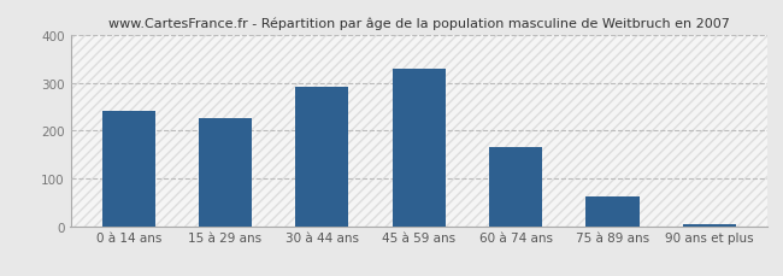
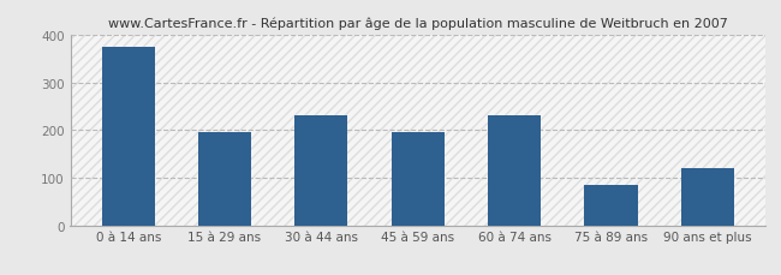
0 à 14 ans: 240 -> 375
15 à 29 ans: 226 -> 195
30 à 44 ans: 292 -> 230
45 à 59 ans: 330 -> 195
60 à 74 ans: 166 -> 230
75 à 89 ans: 62 -> 85
90 ans et plus: 5 -> 120
